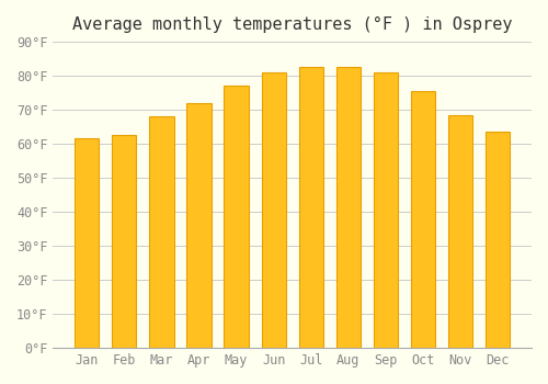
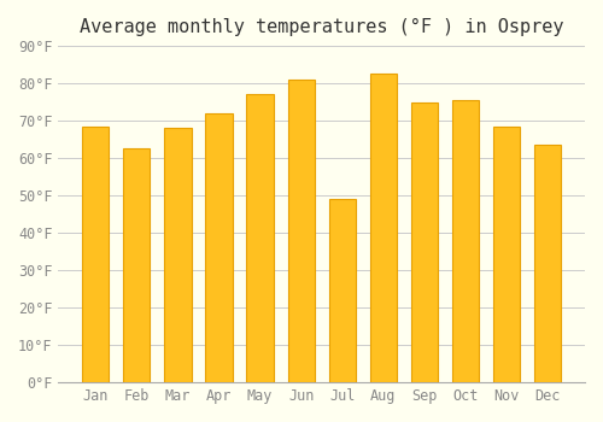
Jan: 61.5°F -> 68.5°F
Jul: 82.5°F -> 49.0°F
Sep: 81.0°F -> 75.0°F
